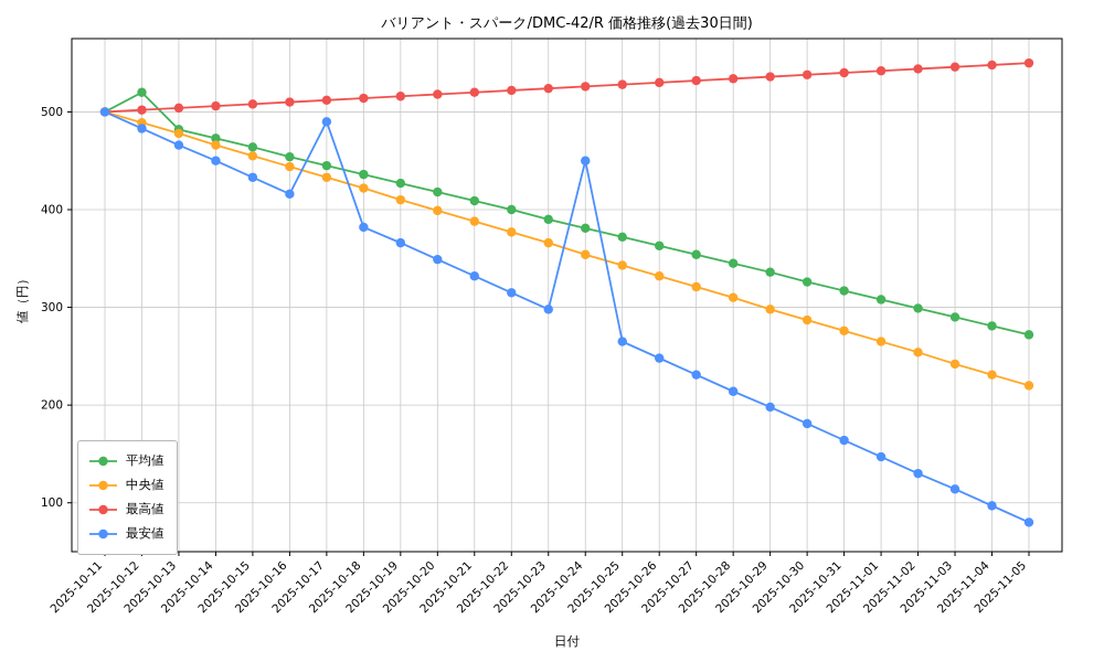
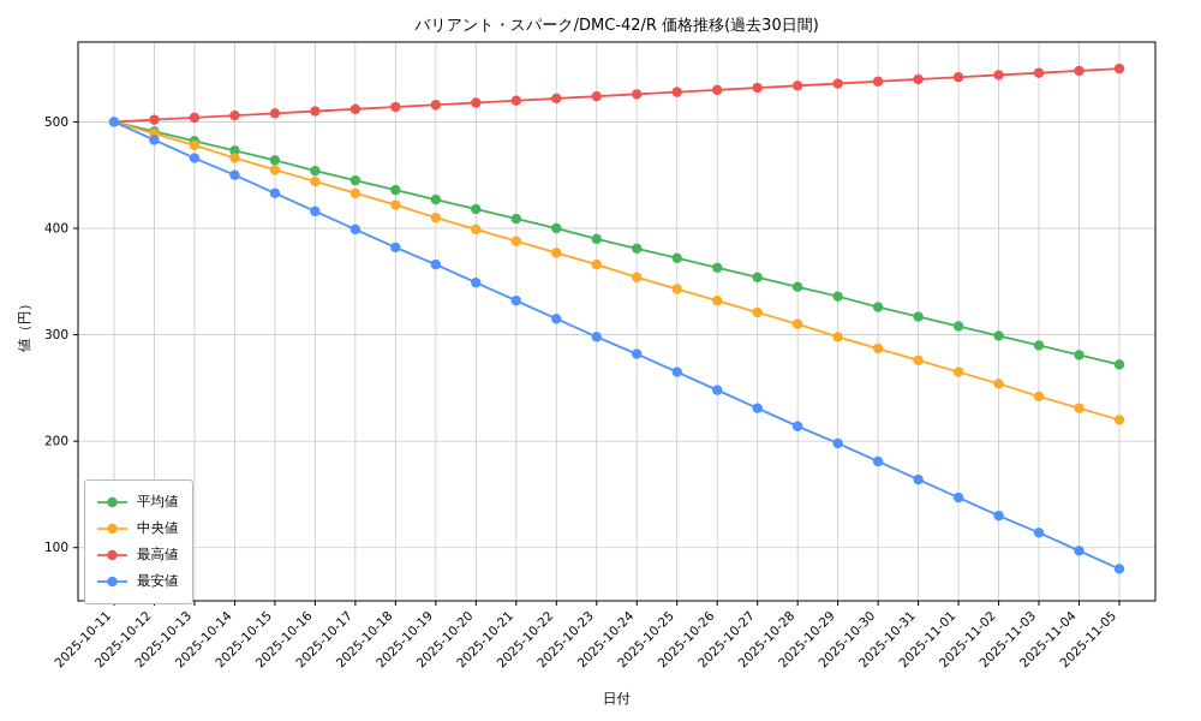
平均値/2025-10-12: 520 -> 490
最安値/2025-10-17: 490 -> 400
最安値/2025-10-24: 450 -> 280
